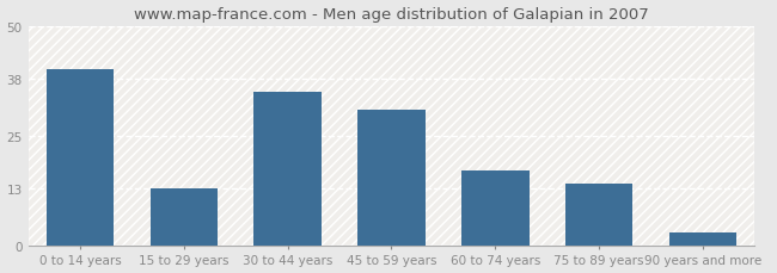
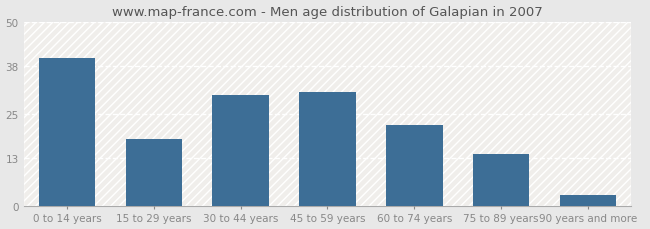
15 to 29 years: 13 -> 18
30 to 44 years: 35 -> 30
60 to 74 years: 17 -> 22
